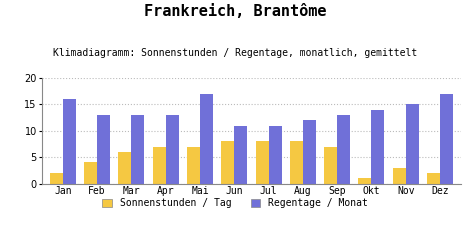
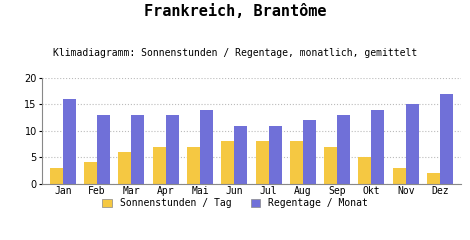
Sonnenstunden / Tag/Jan: 2 -> 3
Regentage / Monat/Mai: 17 -> 14
Sonnenstunden / Tag/Okt: 1 -> 5
